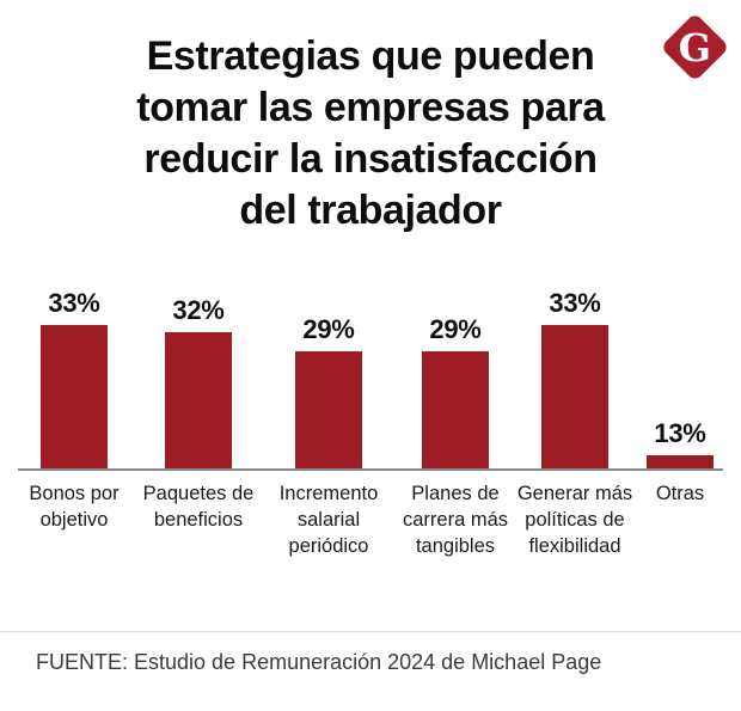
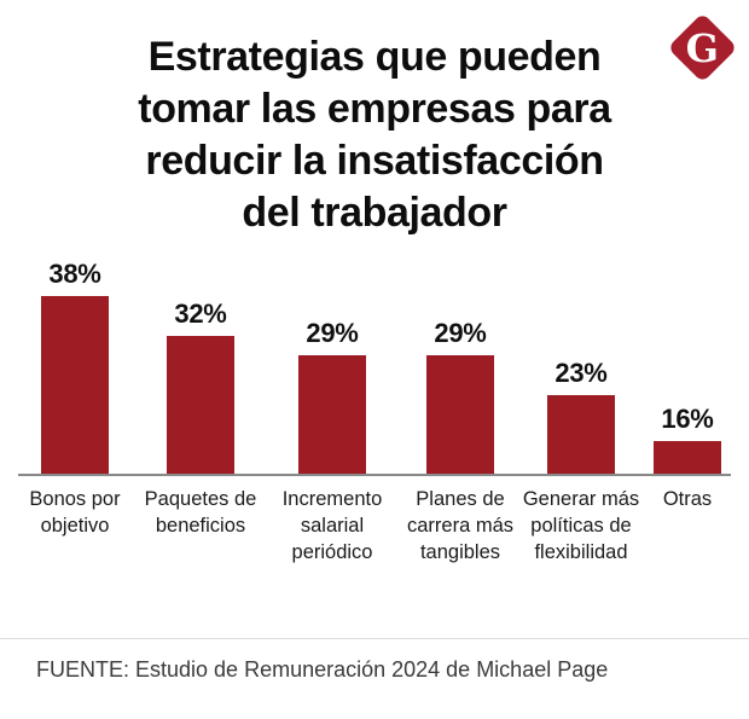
Bonos por objetivo: 33% -> 38%
Generar más políticas de flexibilidad: 33% -> 23%
Otras: 13% -> 16%
